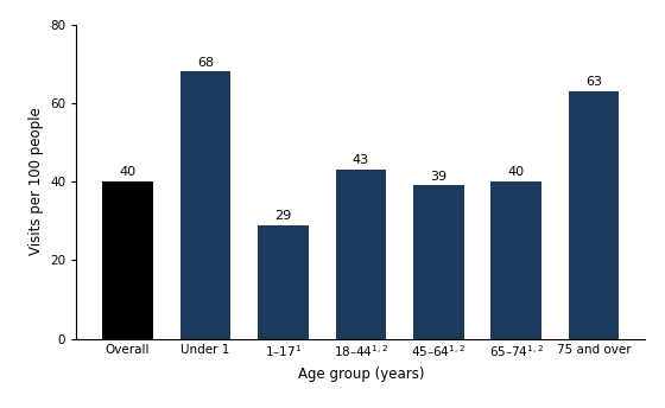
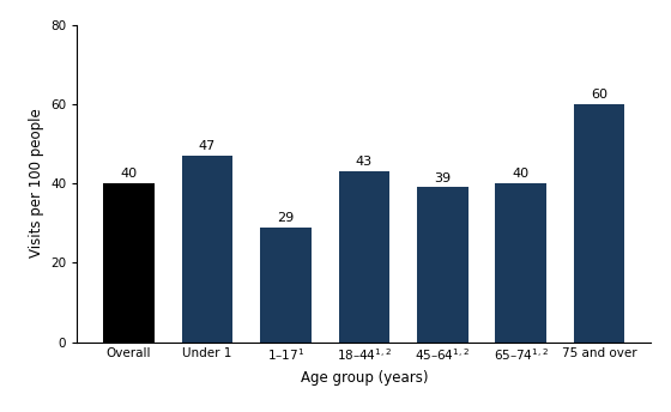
Under 1: 68 -> 47
75 and over: 63 -> 60
